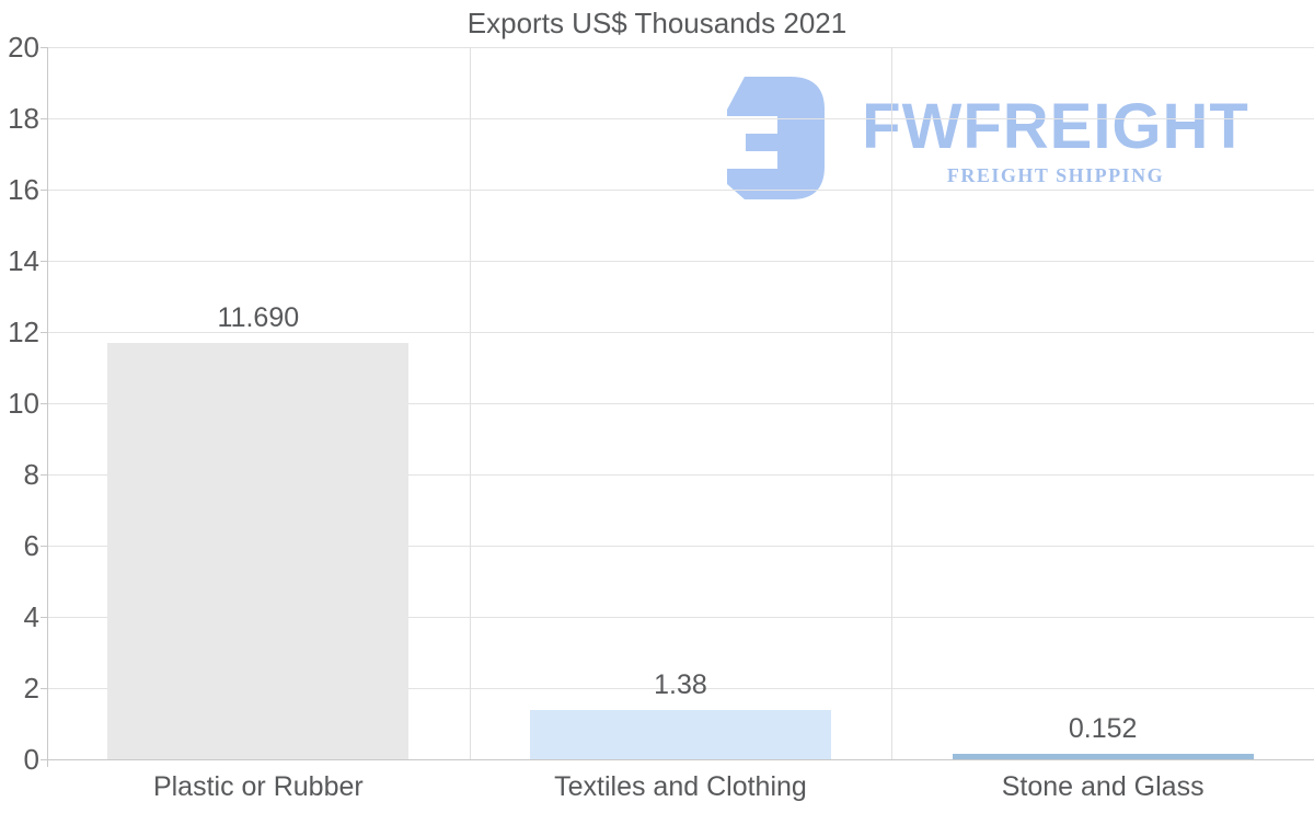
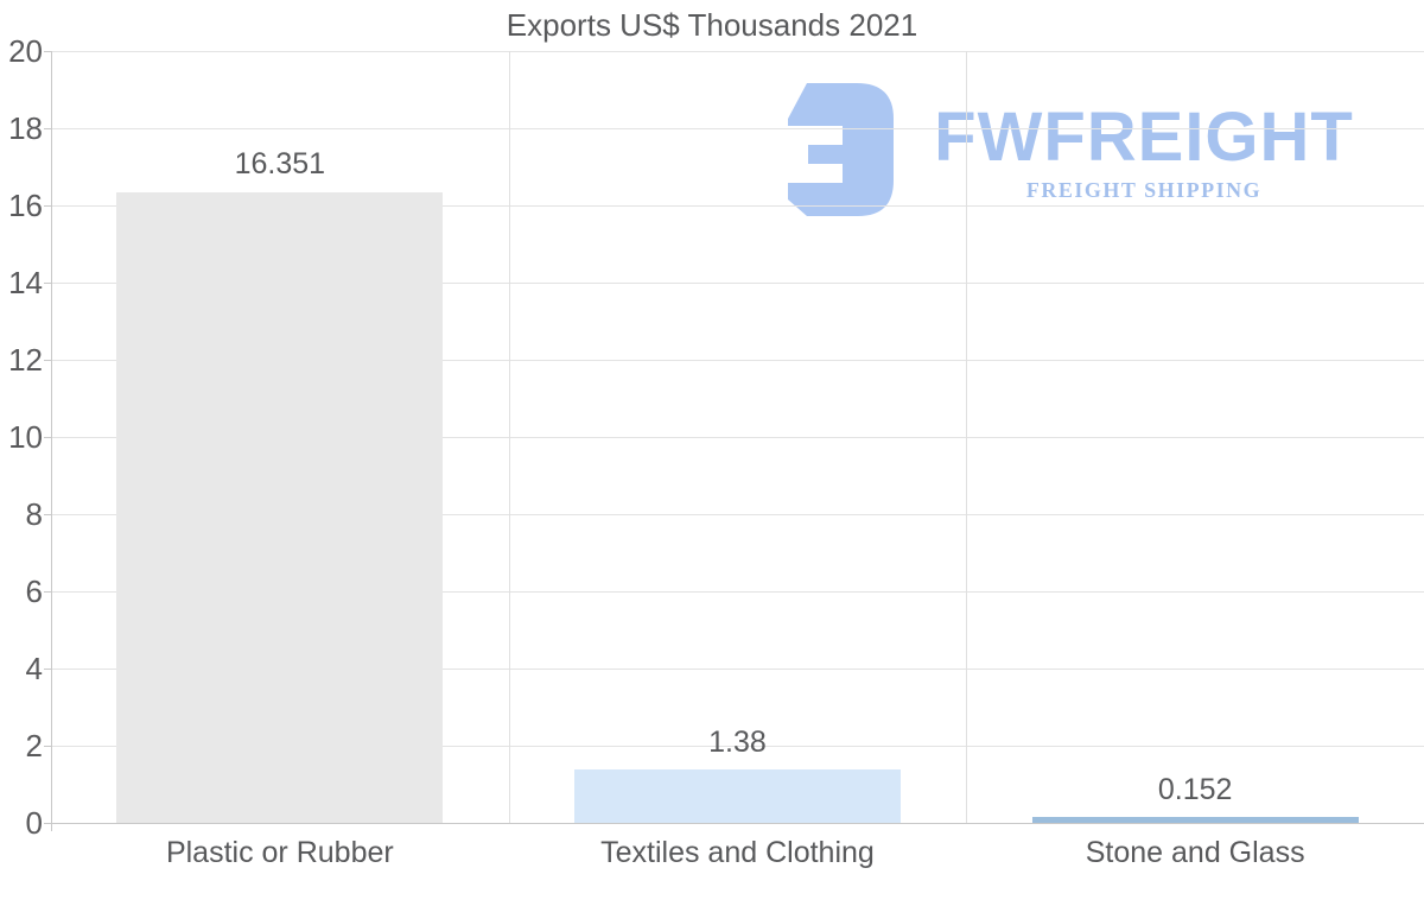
Plastic or Rubber: 11.690 -> 16.351
